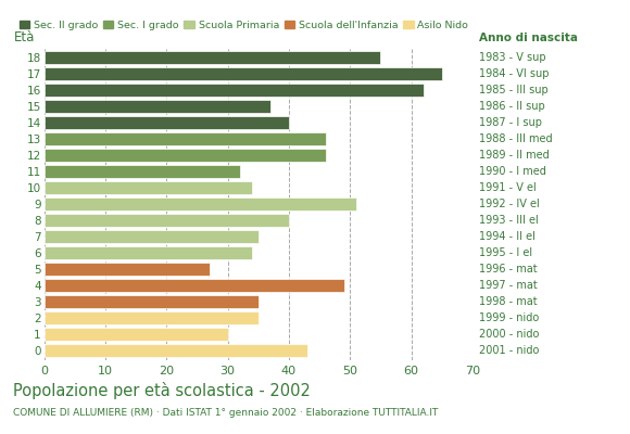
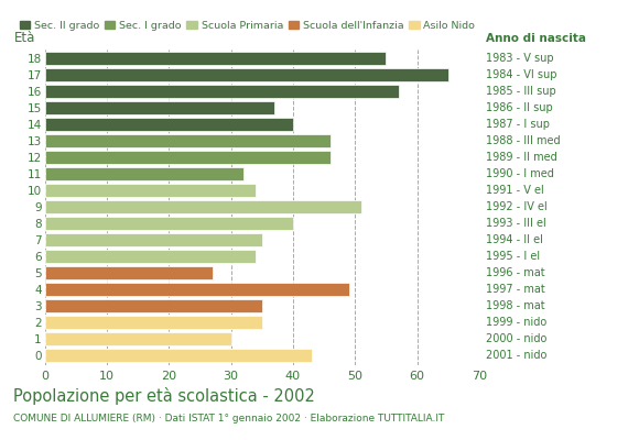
16: 62 -> 57
